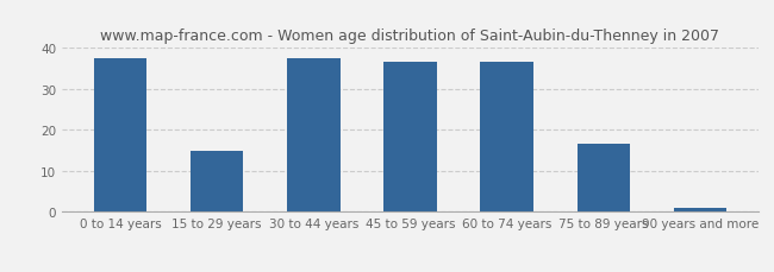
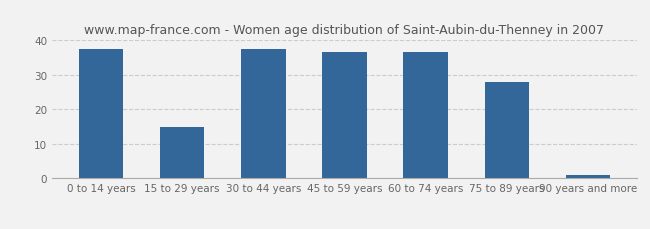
75 to 89 years: 16.5 -> 28.0
